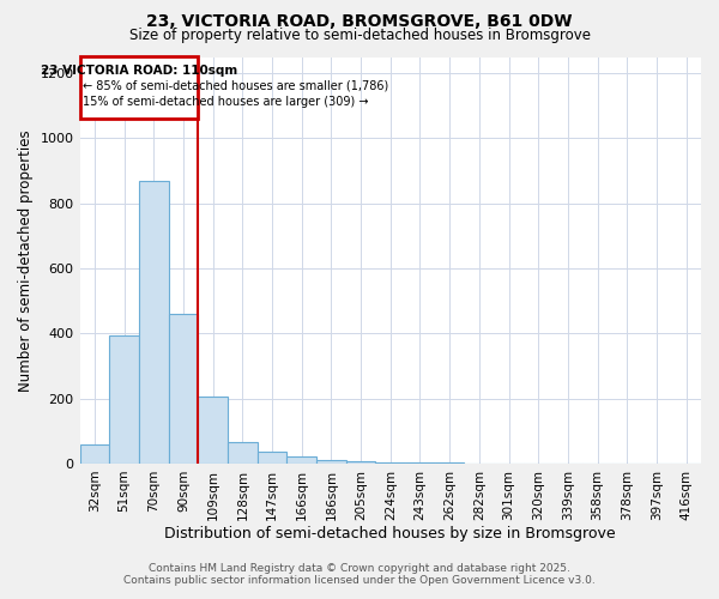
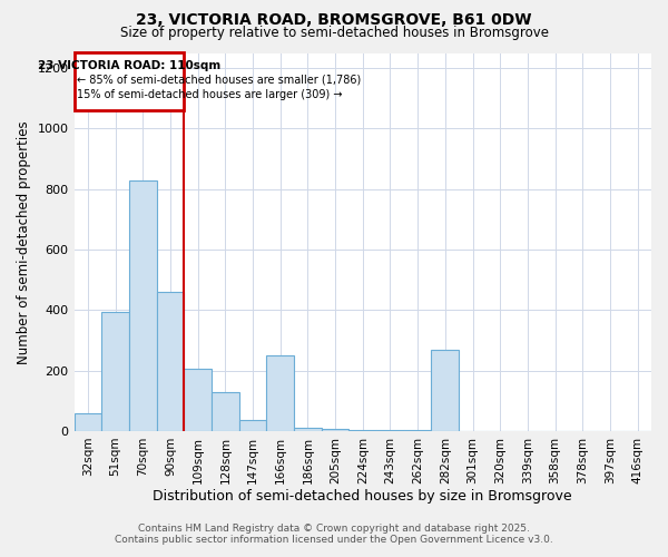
70sqm: 870 -> 830
128sqm: 65 -> 130
166sqm: 22 -> 250
282sqm: 1 -> 270
